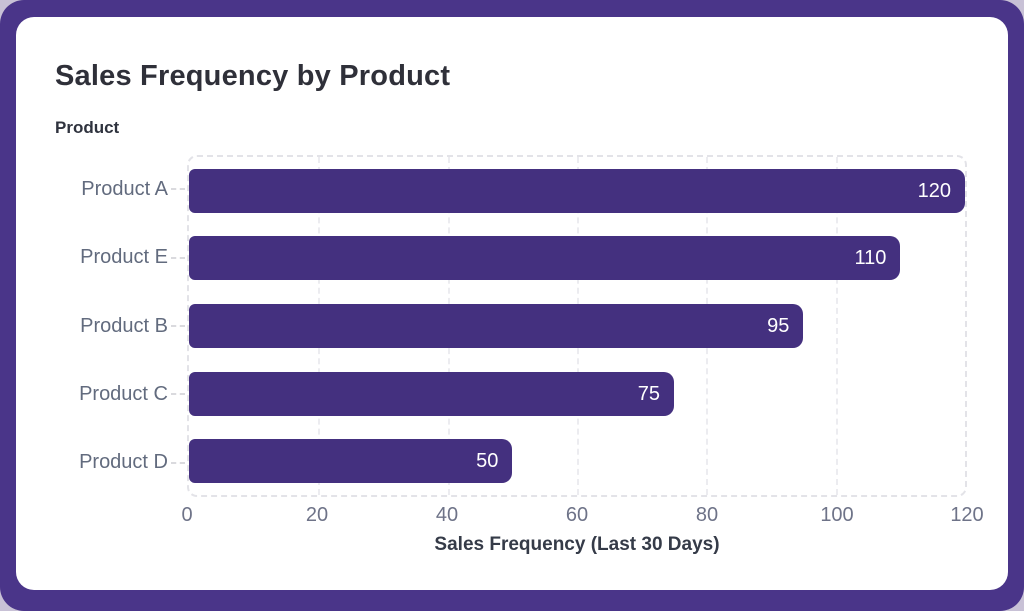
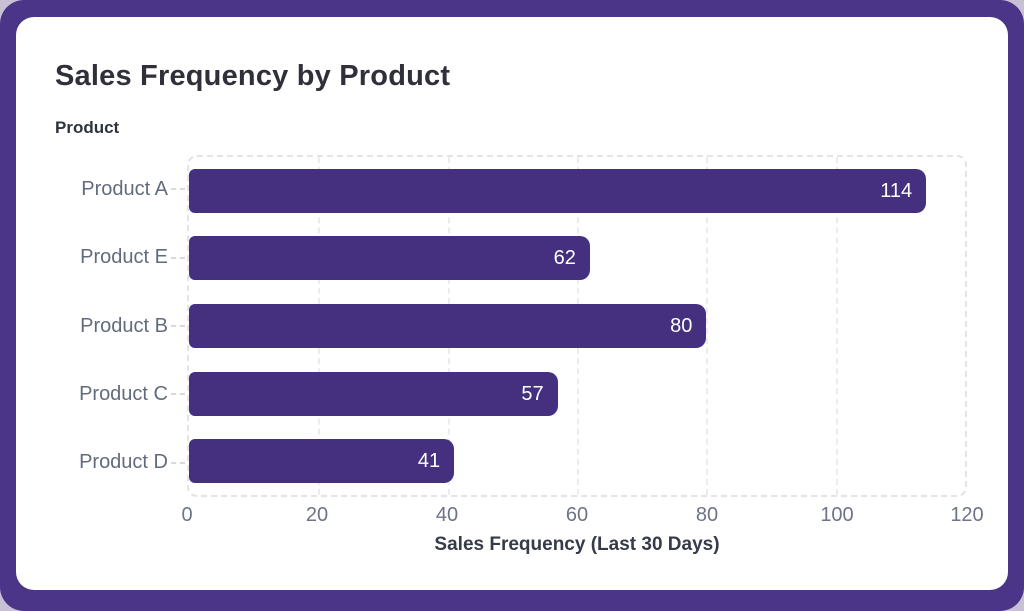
Product A: 120 -> 114
Product E: 110 -> 62
Product B: 95 -> 80
Product C: 75 -> 57
Product D: 50 -> 41
